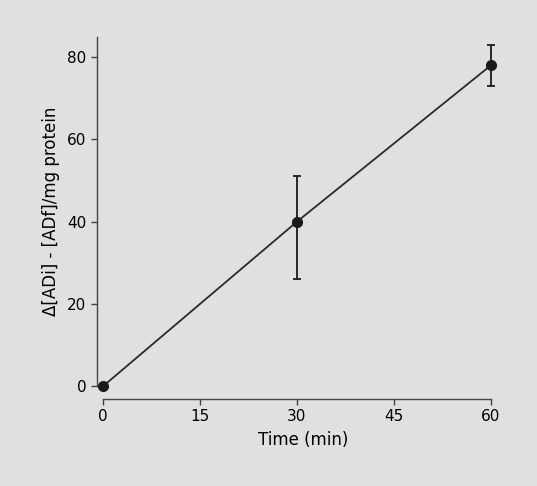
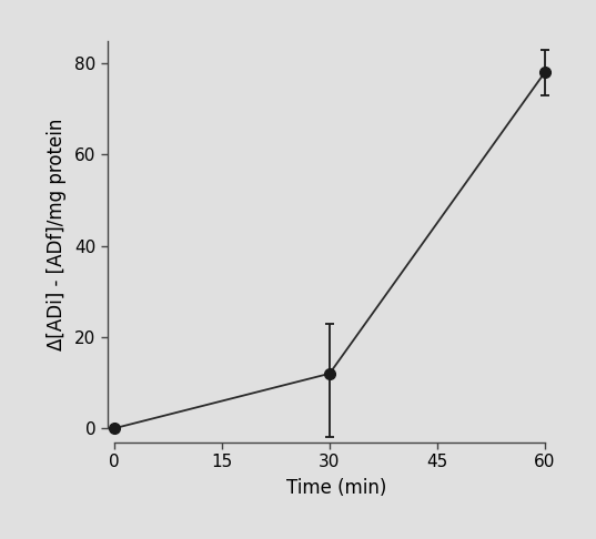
30: 40 -> 12
